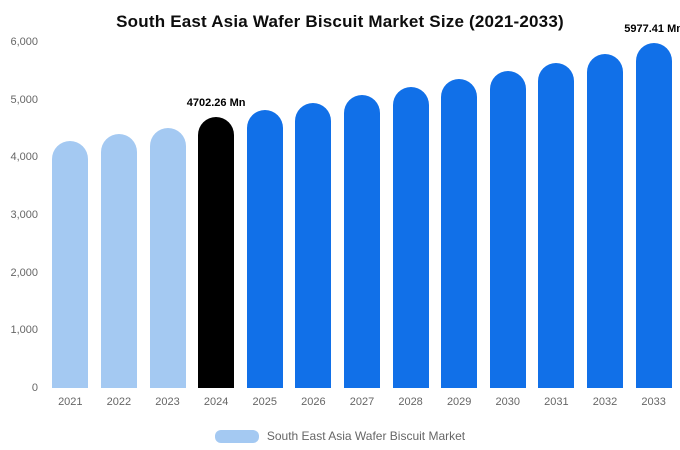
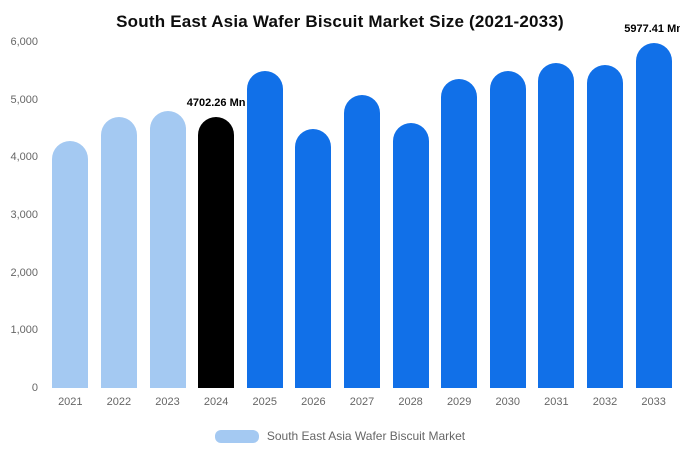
2022: 4400 -> 4700
2023: 4500 -> 4800
2025: 4800 -> 5500
2026: 5000 -> 4500
2028: 5200 -> 4600
2032: 5800 -> 5600
